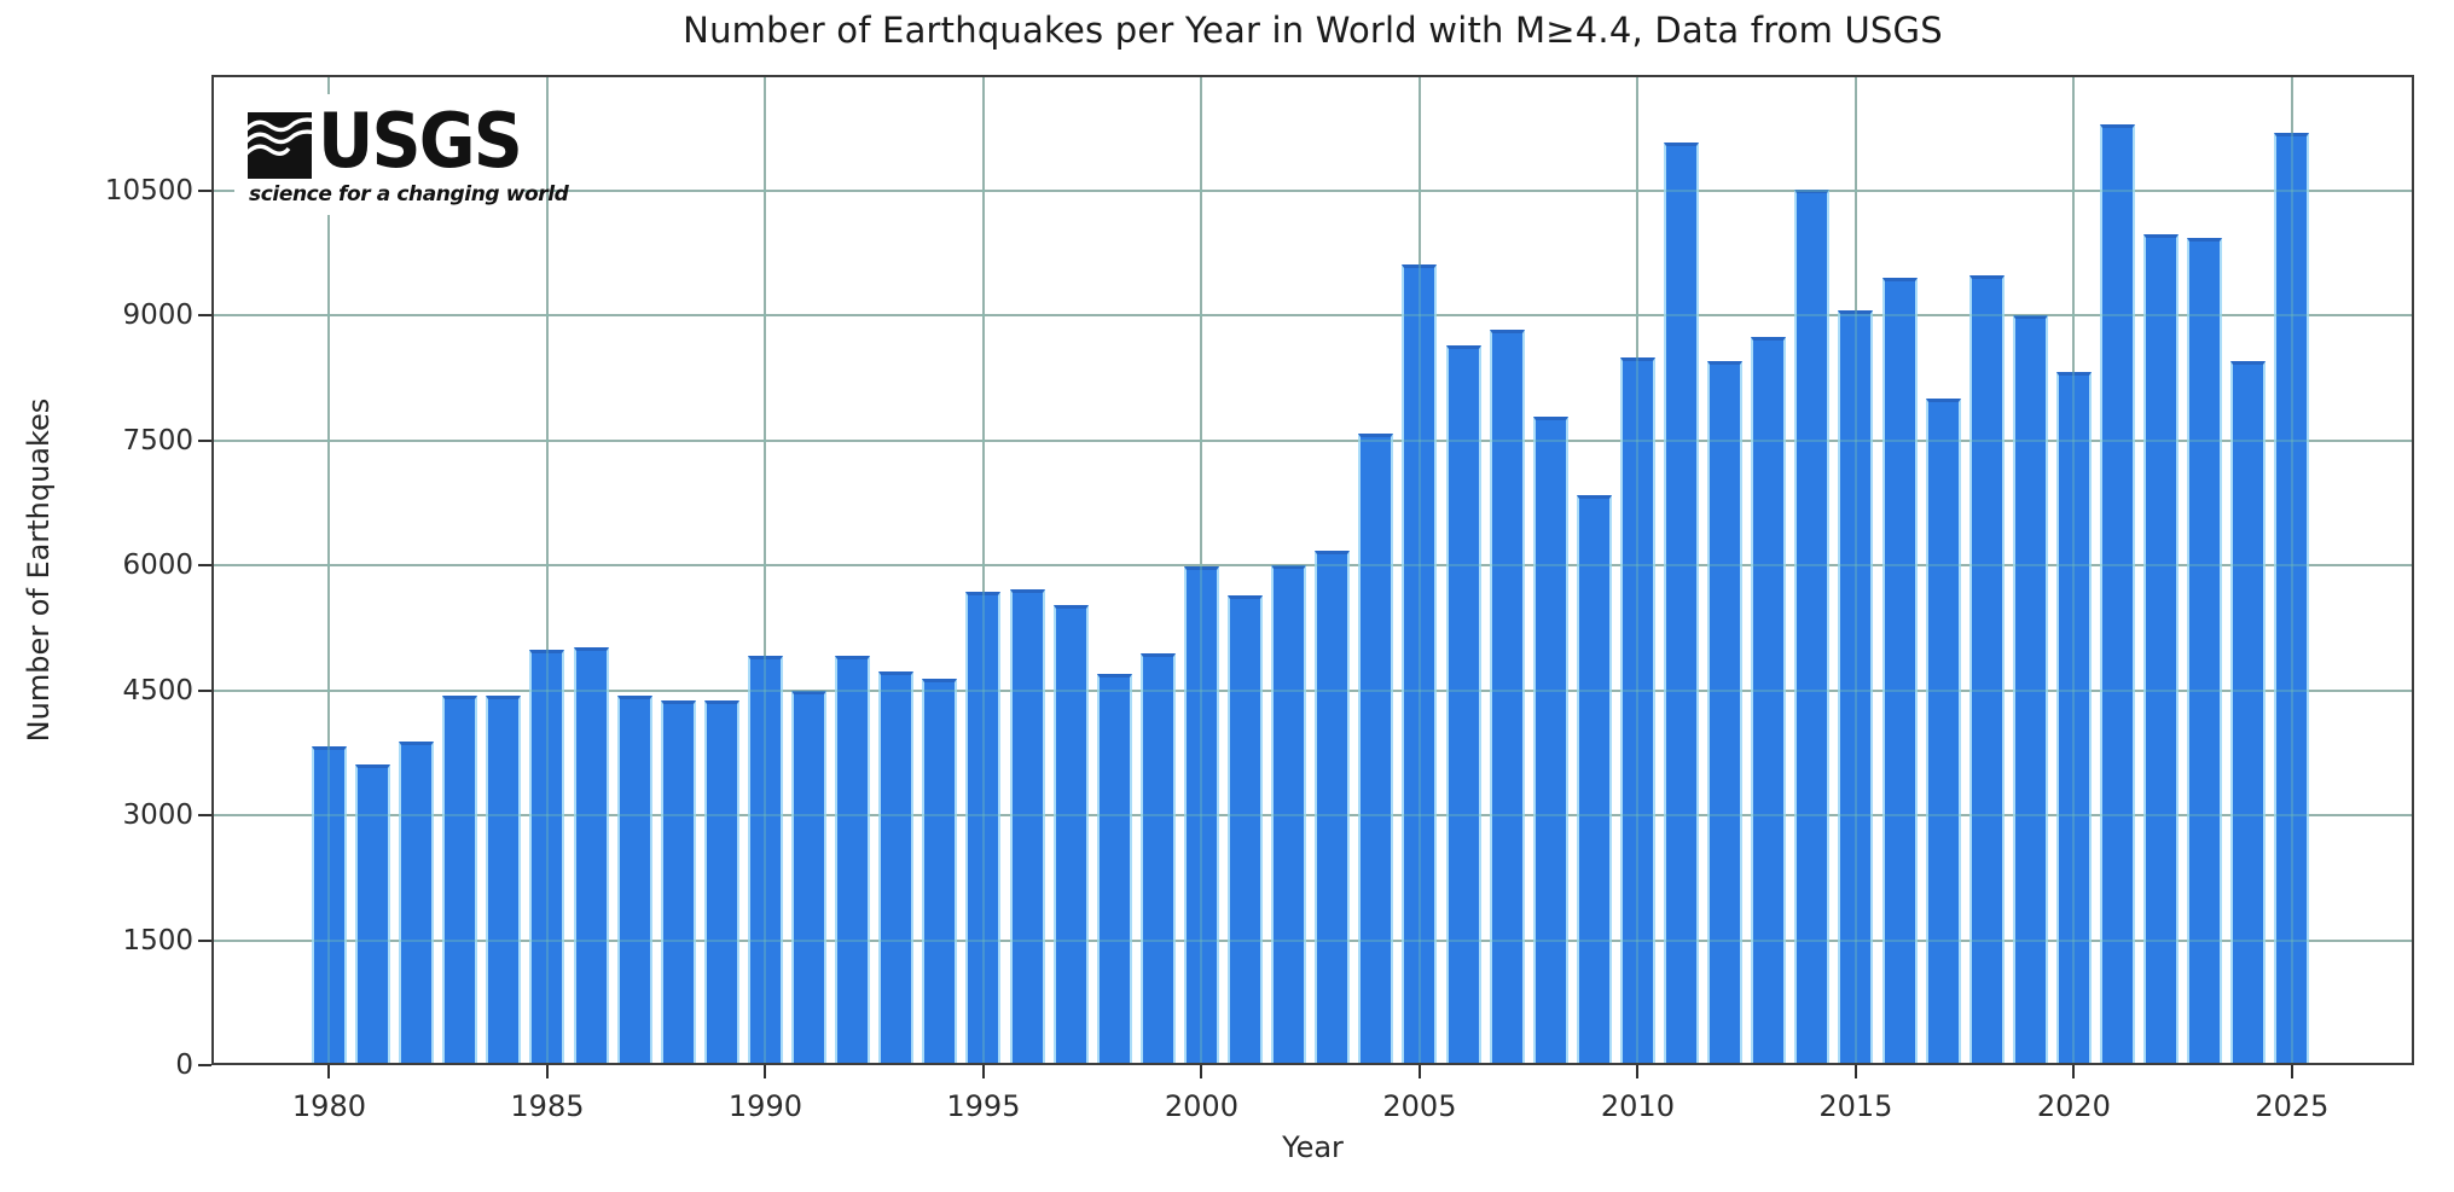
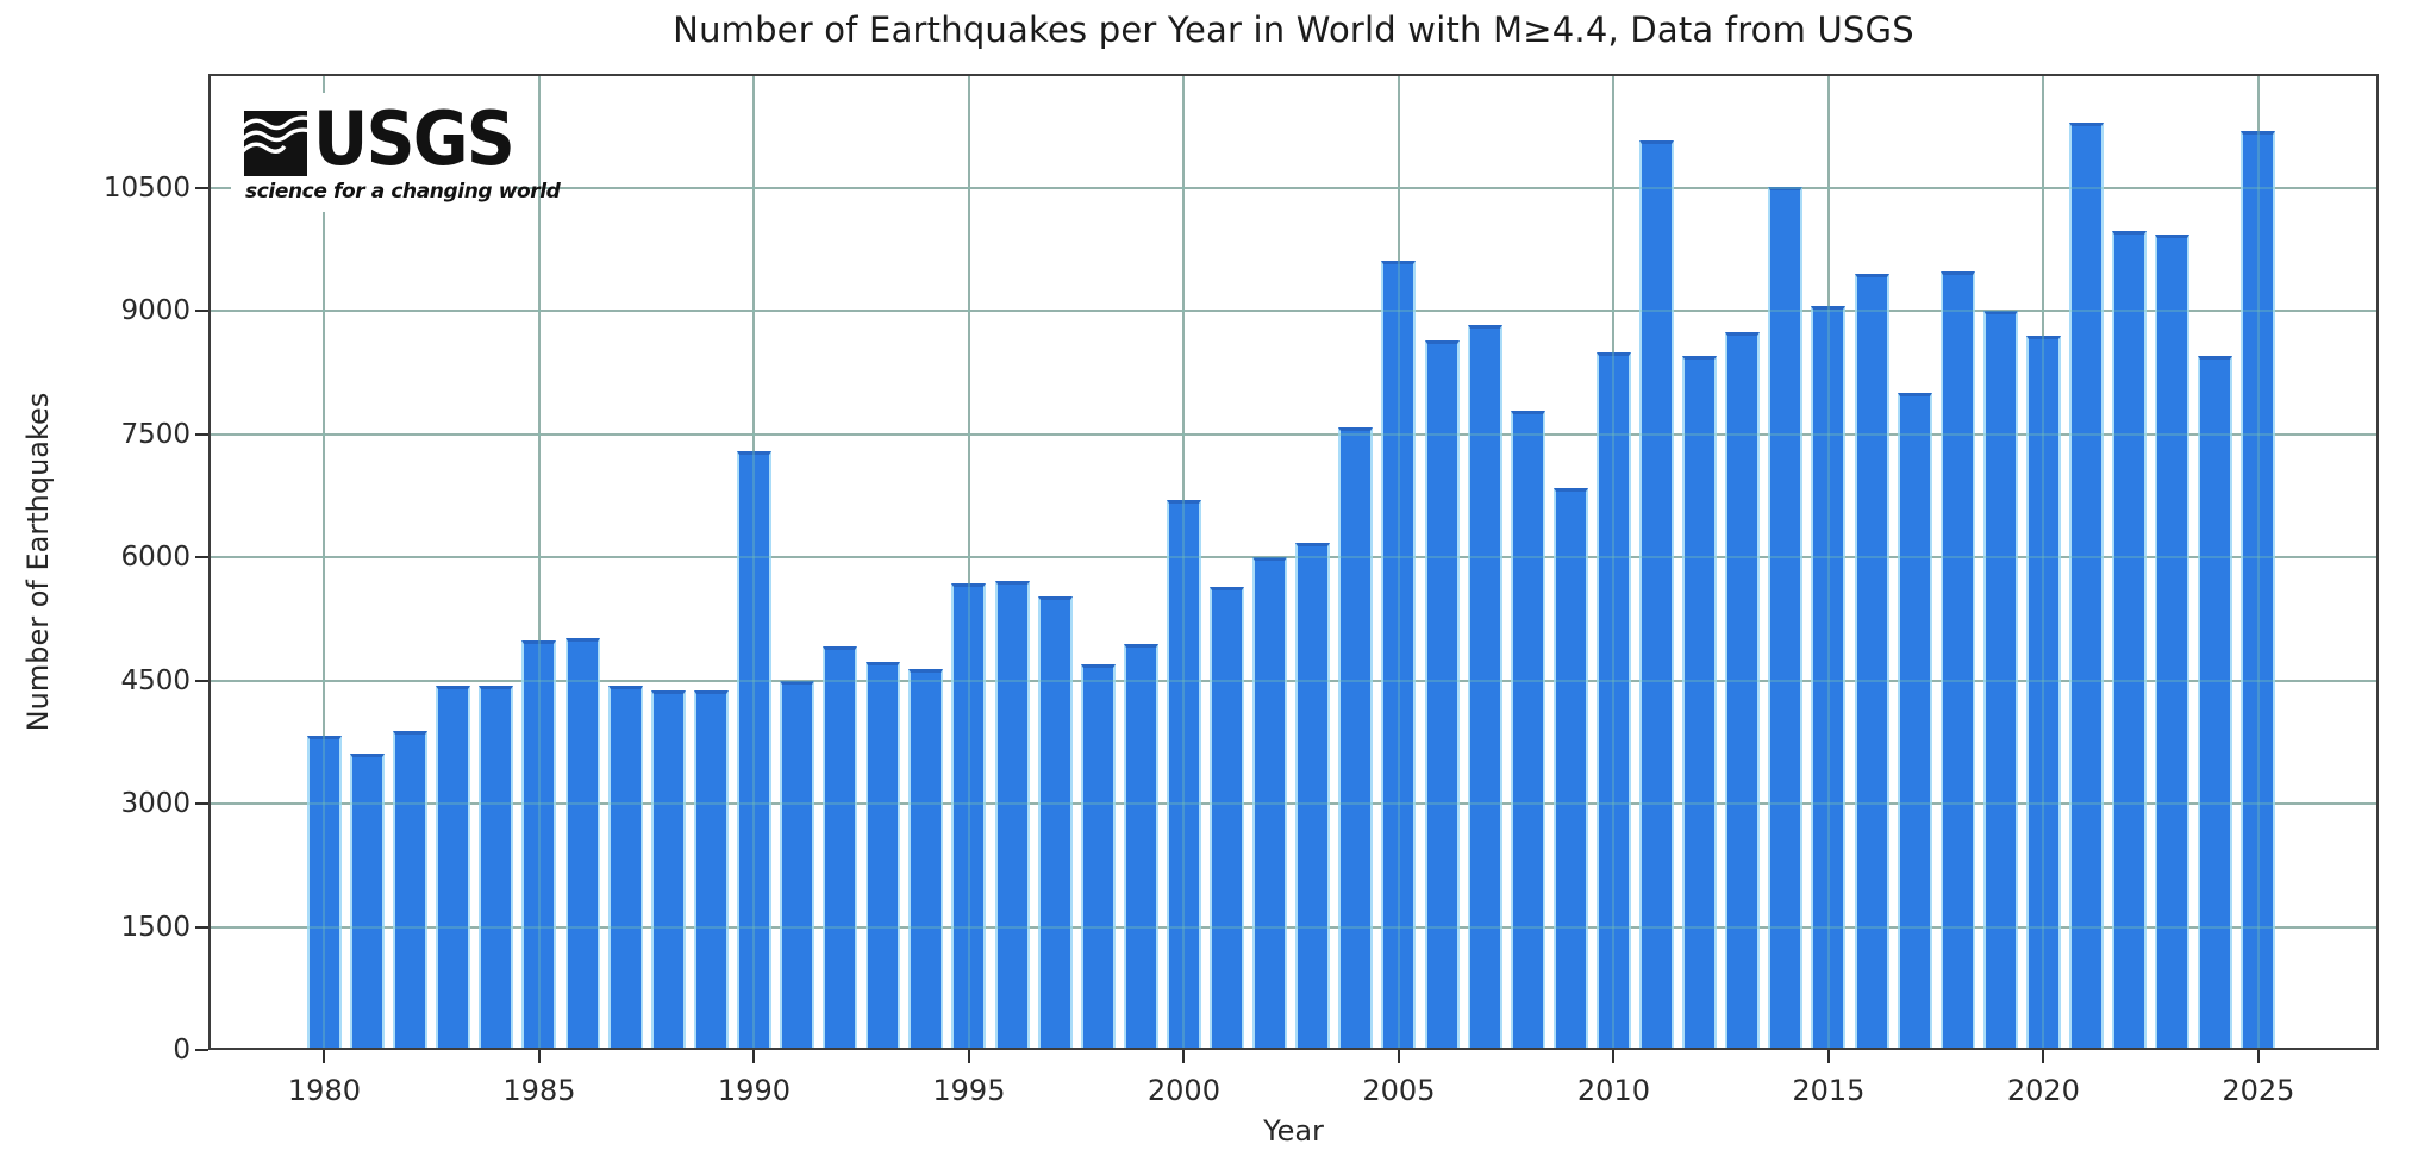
1990: 4900 -> 7300
2000: 6000 -> 6700
2020: 8300 -> 8700
